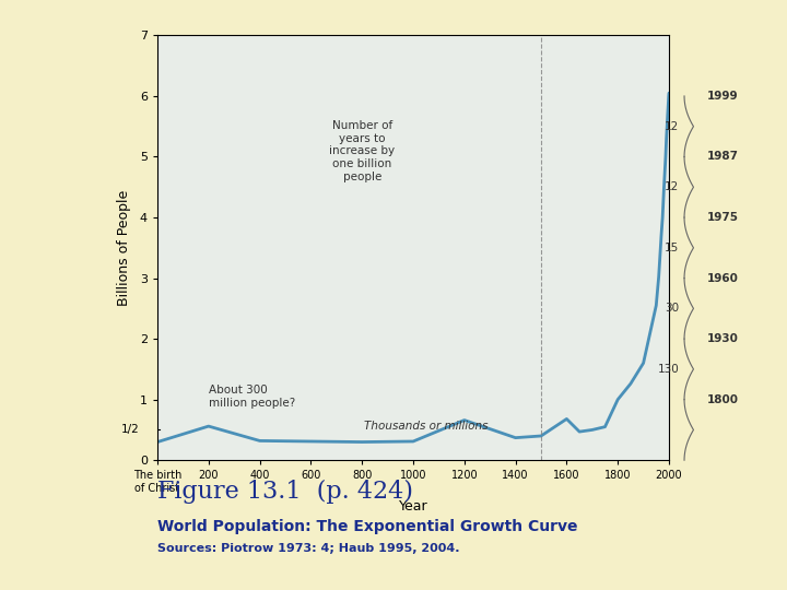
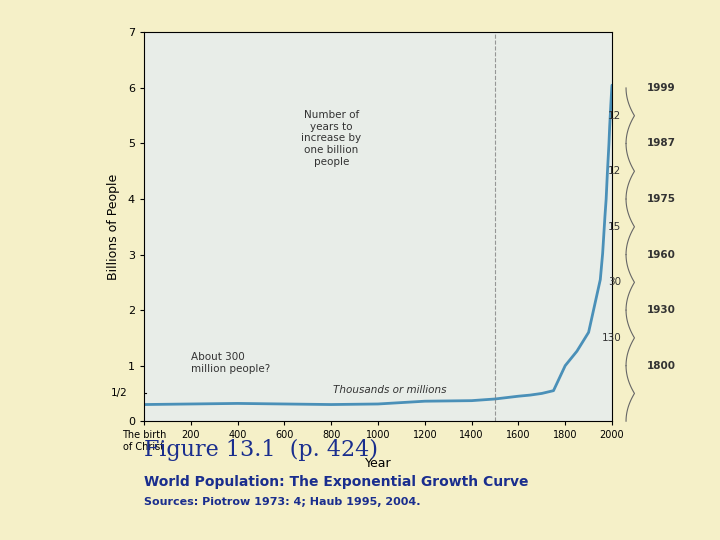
200: 0.56 -> 0.31
1200: 0.66 -> 0.36
1600: 0.68 -> 0.45
